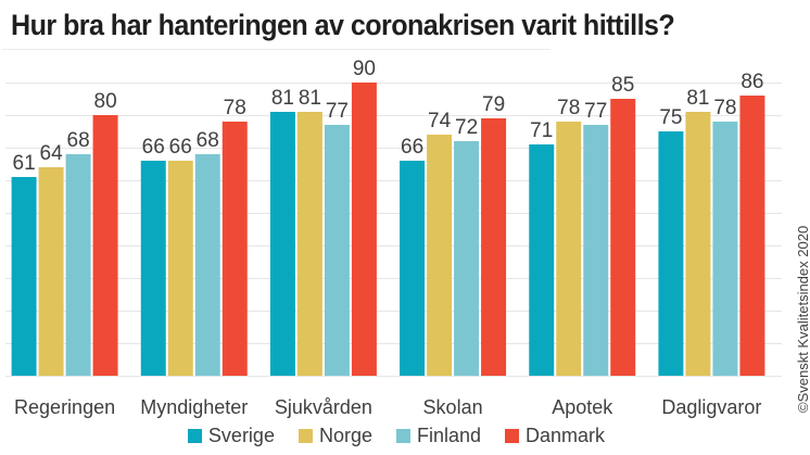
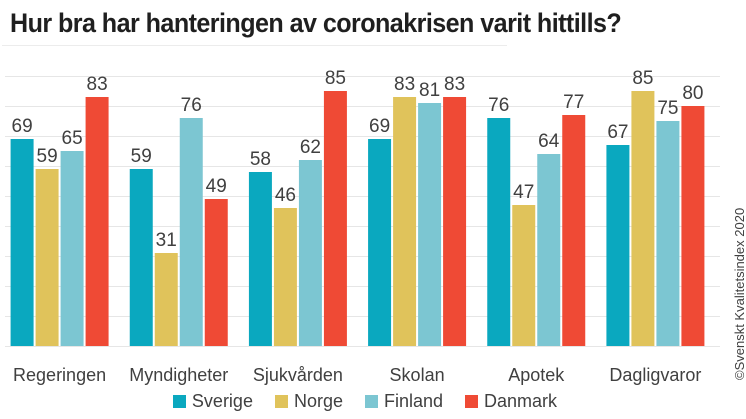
Sverige/Regeringen: 61 -> 69
Norge/Regeringen: 64 -> 59
Finland/Regeringen: 68 -> 65
Danmark/Regeringen: 80 -> 83
Sverige/Myndigheter: 66 -> 59
Norge/Myndigheter: 66 -> 31
Finland/Myndigheter: 68 -> 76
Danmark/Myndigheter: 78 -> 49
Sverige/Sjukvården: 81 -> 58
Norge/Sjukvården: 81 -> 46
Finland/Sjukvården: 77 -> 62
Danmark/Sjukvården: 90 -> 85
Sverige/Skolan: 66 -> 69
Norge/Skolan: 74 -> 83
Finland/Skolan: 72 -> 81
Danmark/Skolan: 79 -> 83
Sverige/Apotek: 71 -> 76
Norge/Apotek: 78 -> 47
Finland/Apotek: 77 -> 64
Danmark/Apotek: 85 -> 77
Sverige/Dagligvaror: 75 -> 67
Norge/Dagligvaror: 81 -> 85
Finland/Dagligvaror: 78 -> 75
Danmark/Dagligvaror: 86 -> 80
